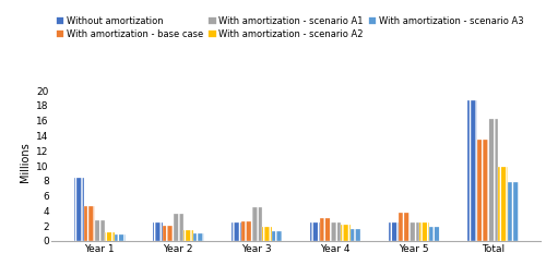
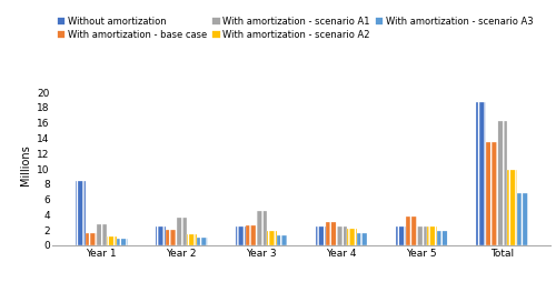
With amortization - base case/Year 1: 4.6 -> 1.6
With amortization - scenario A3/Total: 7.8 -> 6.8
